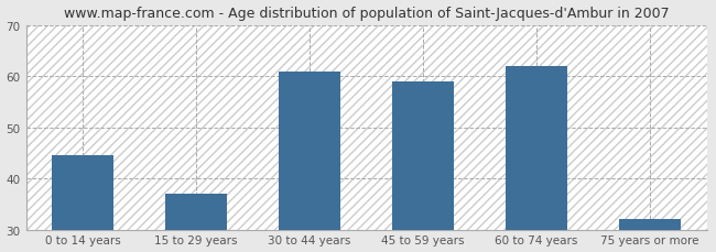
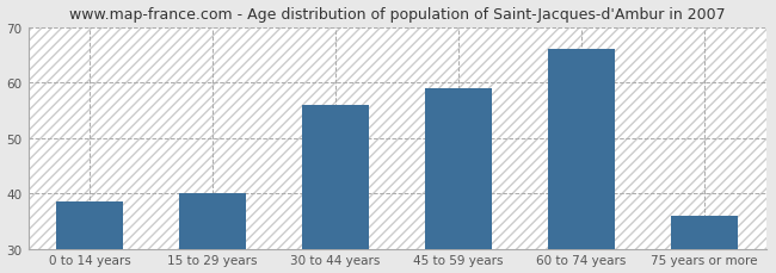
0 to 14 years: 44.5 -> 38.5
15 to 29 years: 37.0 -> 40.0
30 to 44 years: 61.0 -> 56.0
60 to 74 years: 62.0 -> 66.0
75 years or more: 32.0 -> 36.0
